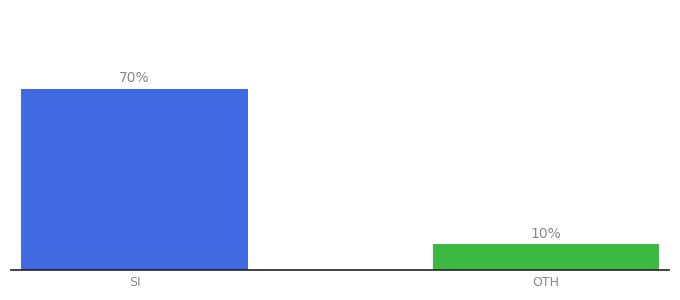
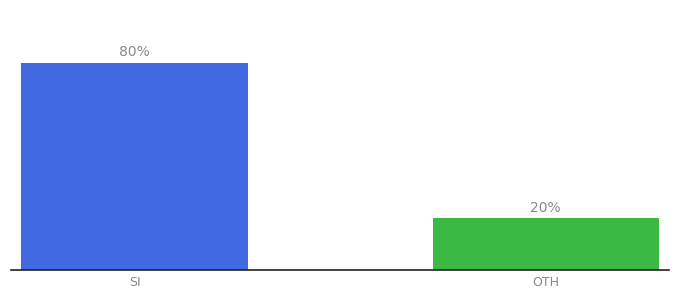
SI: 70% -> 80%
OTH: 10% -> 20%
